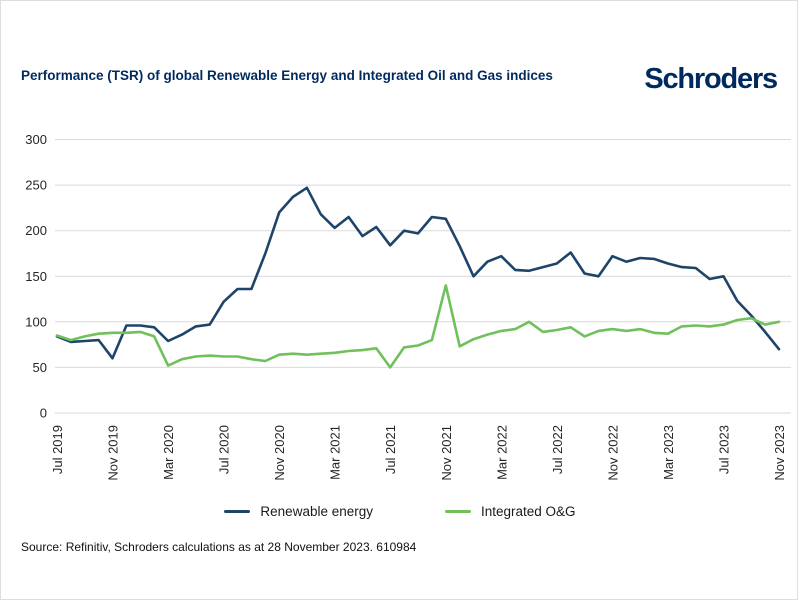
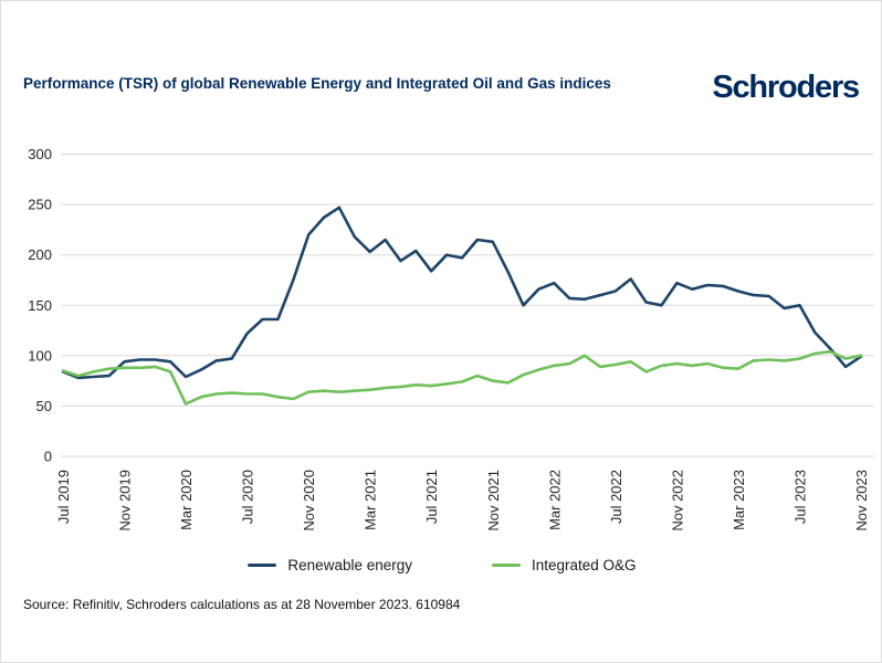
Renewable energy/Nov 2019: 60 -> 90
Integrated O&G/Jul 2021: 50 -> 70
Integrated O&G/Nov 2021: 140 -> 80
Renewable energy/Nov 2023: 70 -> 100
